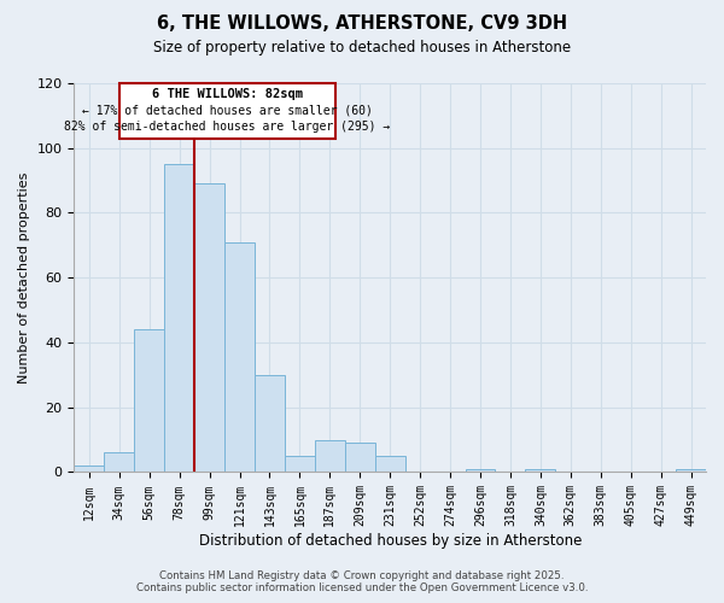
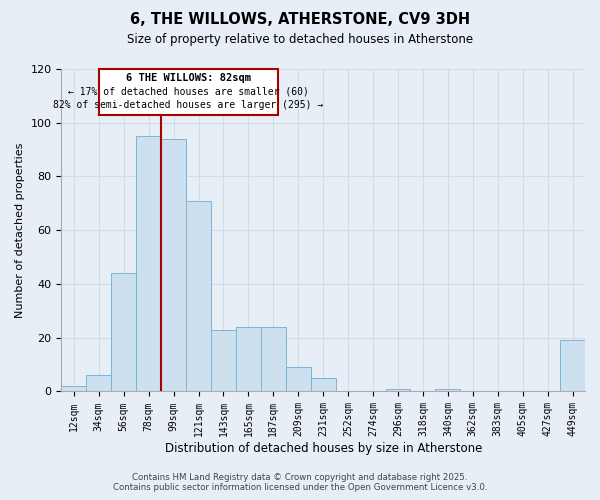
99sqm: 89 -> 94
143sqm: 30 -> 23
165sqm: 5 -> 24
187sqm: 10 -> 24
449sqm: 1 -> 19
